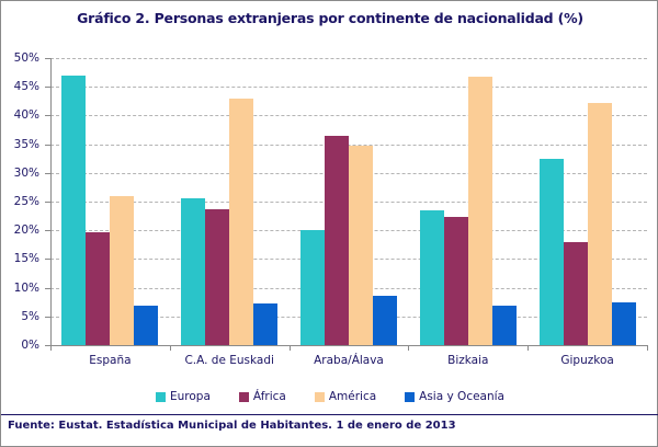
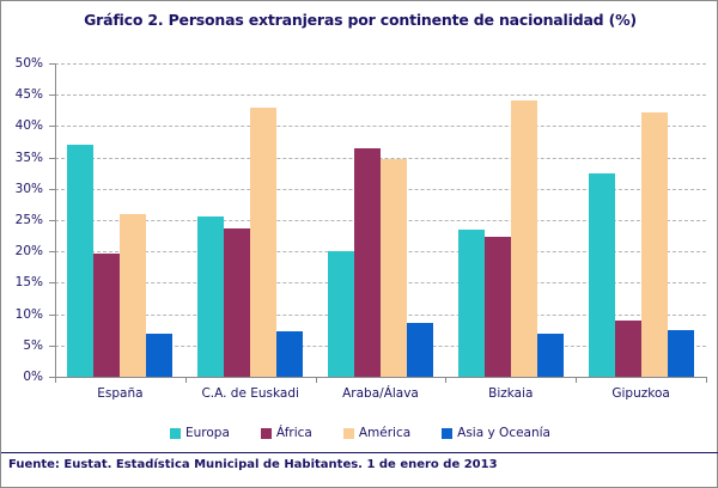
Europa/España: 47% -> 37%
América/Bizkaia: 47% -> 44%
África/Gipuzkoa: 18% -> 9%
